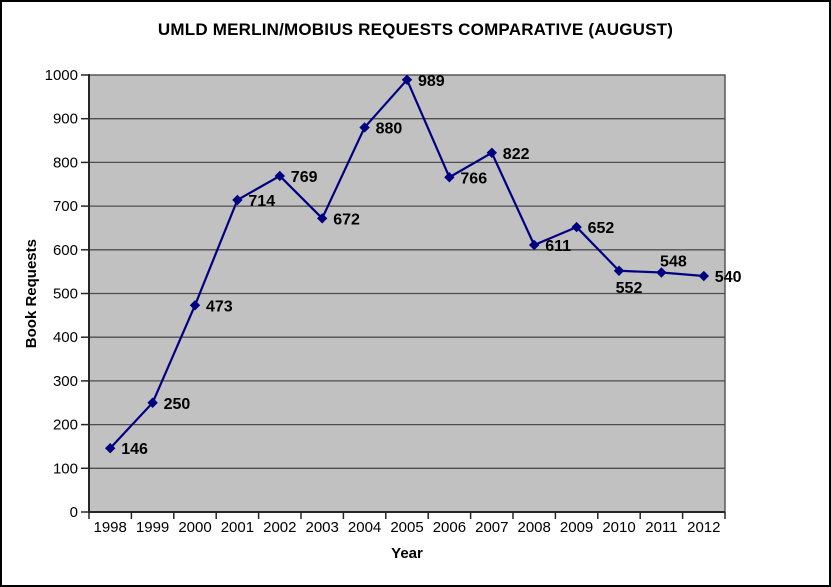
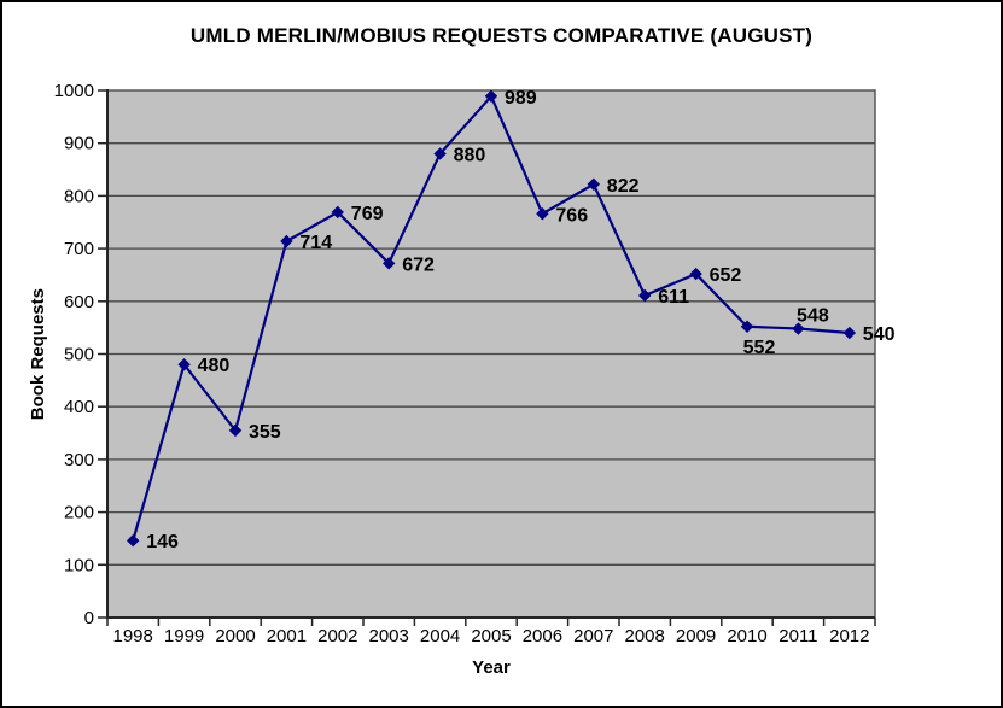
1999: 250 -> 480
2000: 473 -> 355
